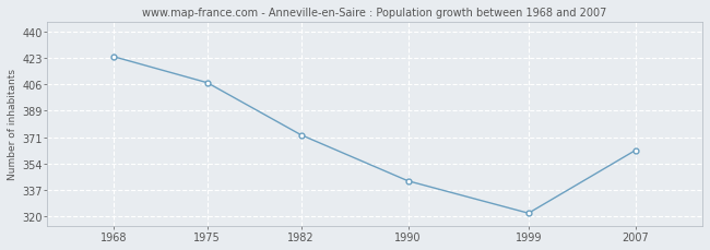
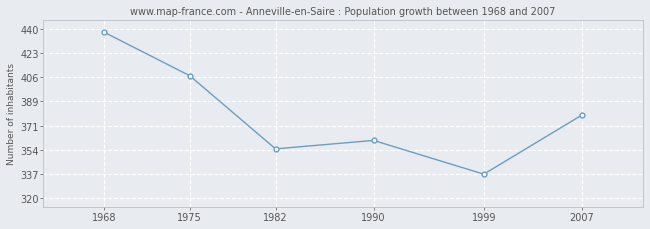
1968: 424 -> 438
1982: 373 -> 355
1990: 343 -> 361
1999: 322 -> 337
2007: 363 -> 379
